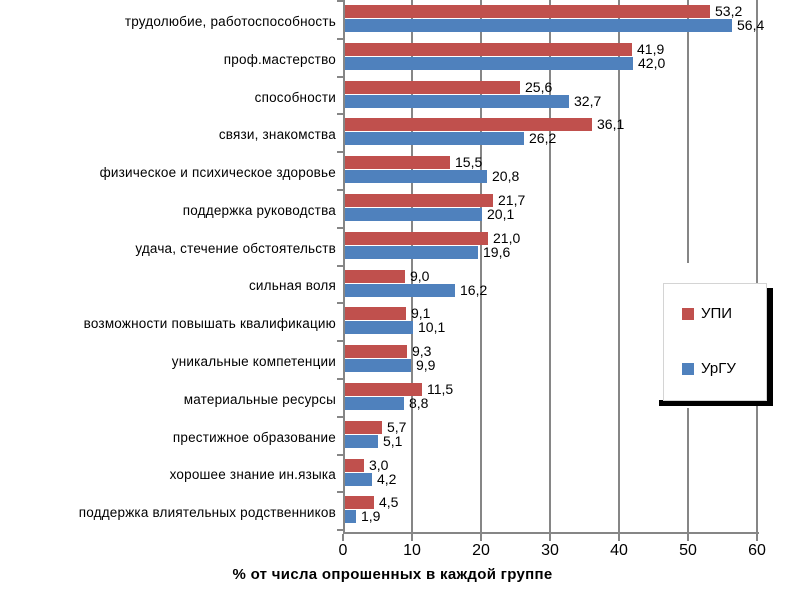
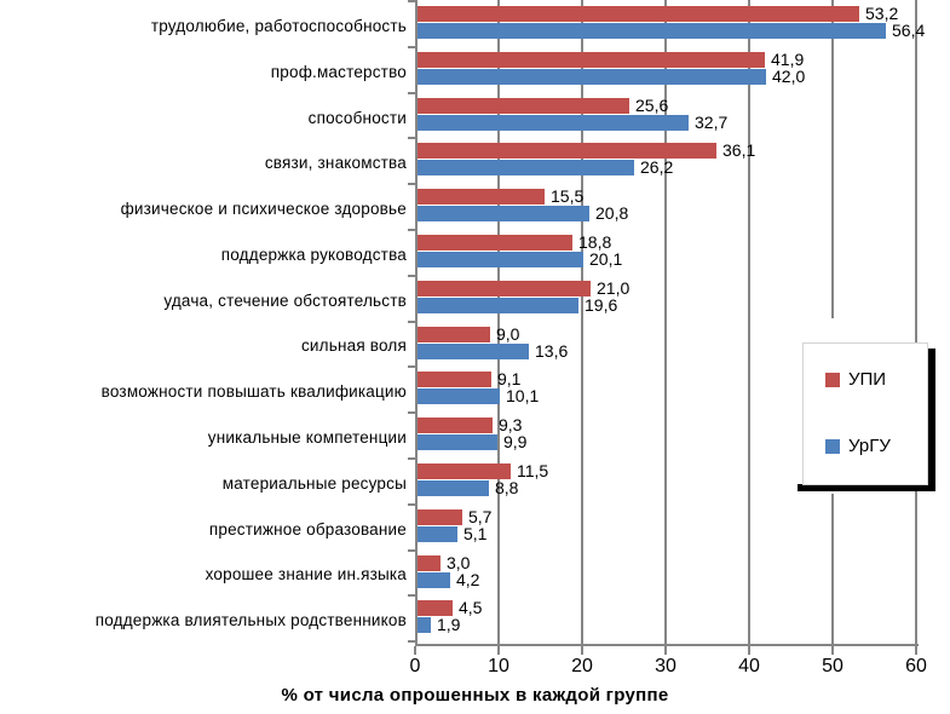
УПИ/поддержка руководства: 21,7 -> 18,8
УрГУ/сильная воля: 16,2 -> 13,6
